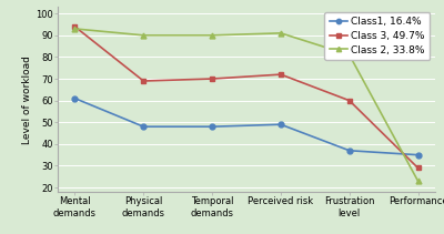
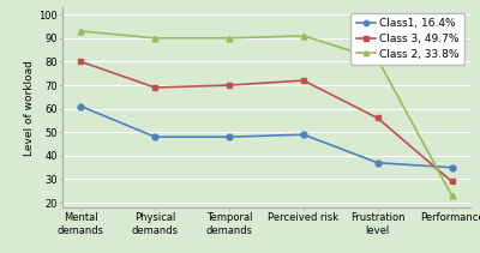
Class 3, 49.7%/Mental demands: 94 -> 80
Class 3, 49.7%/Frustration level: 60 -> 56
